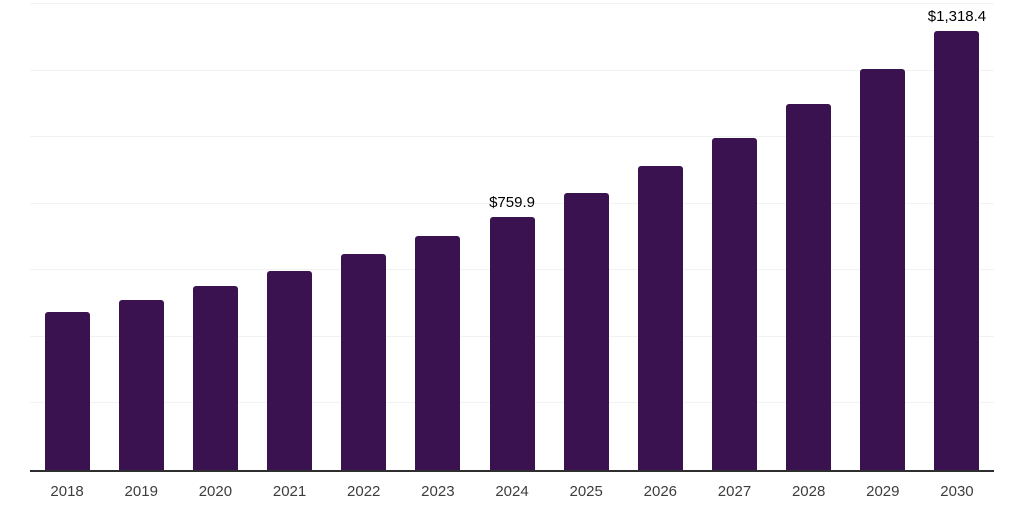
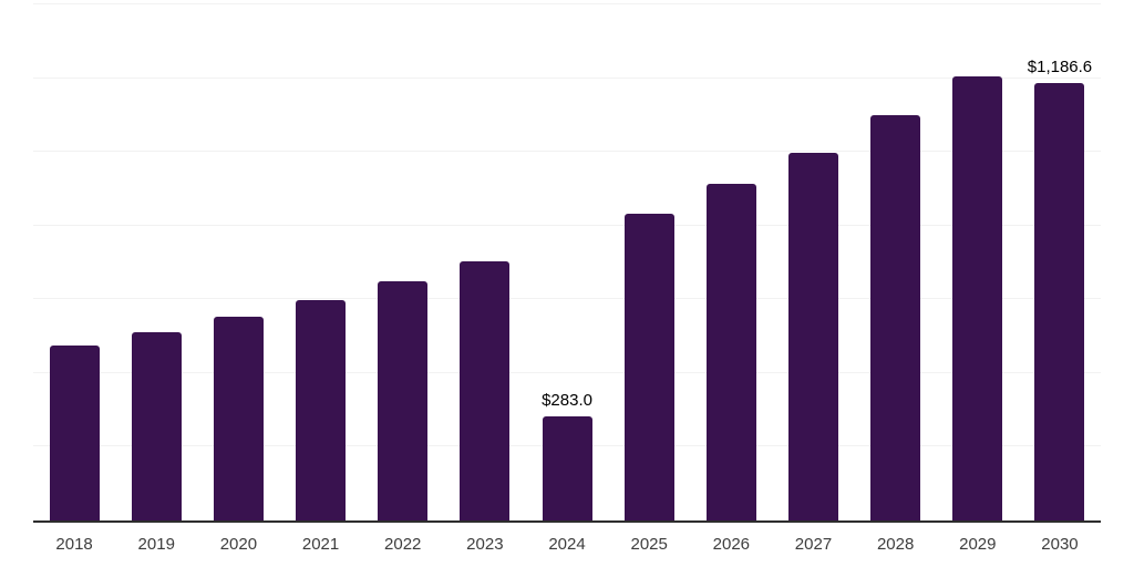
2024: $759.9 -> $283.0
2030: $1,318.4 -> $1,186.6
